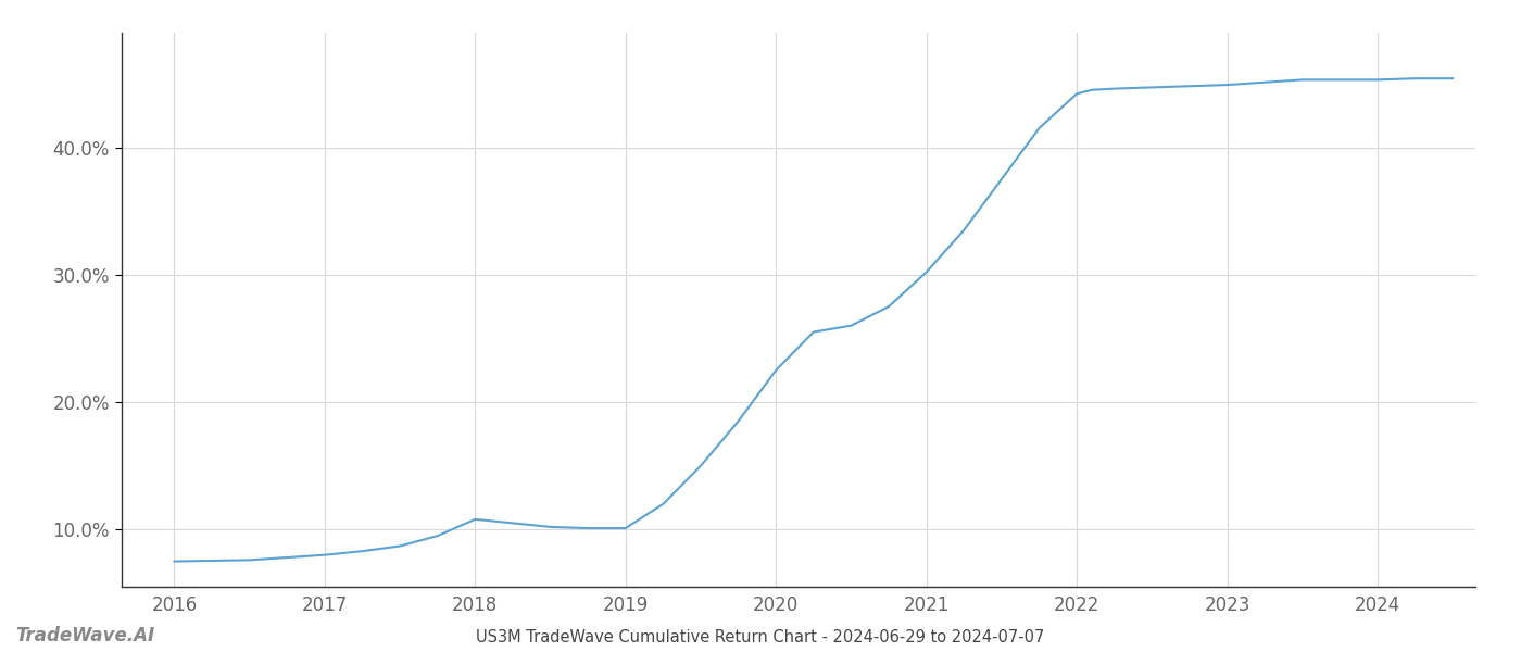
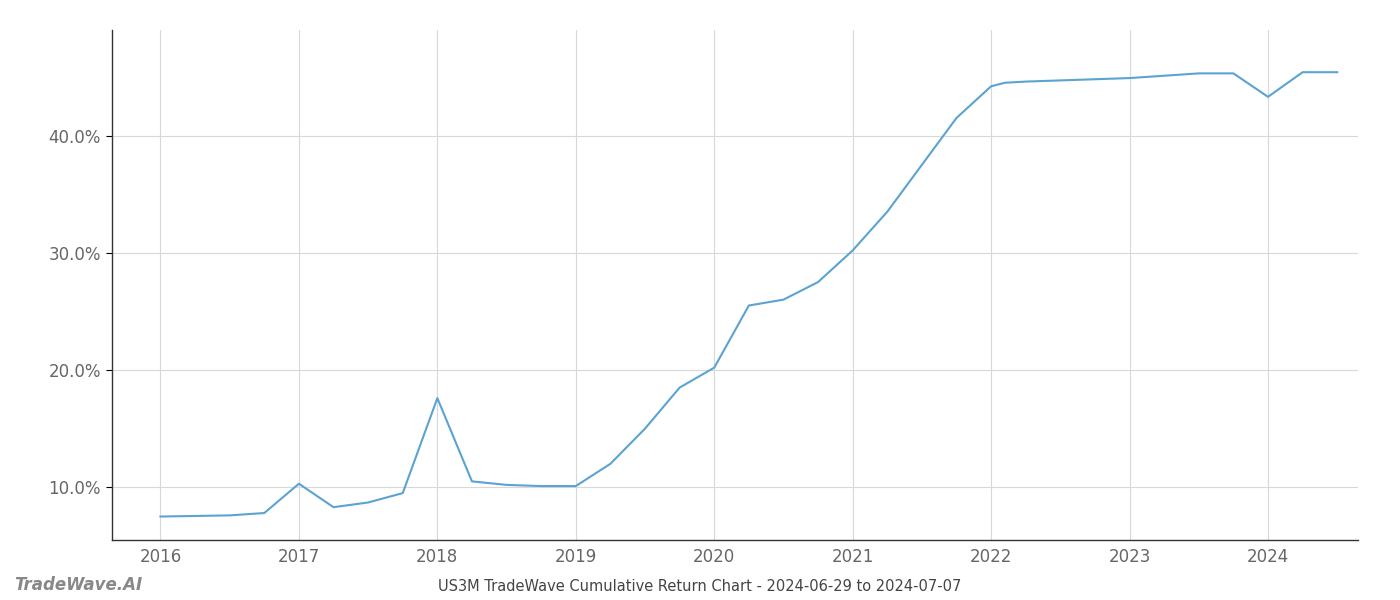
2017: 8.0% -> 10.3%
2018: 10.8% -> 17.6%
2020: 22.5% -> 20.2%
2024: 45.3% -> 43.3%
